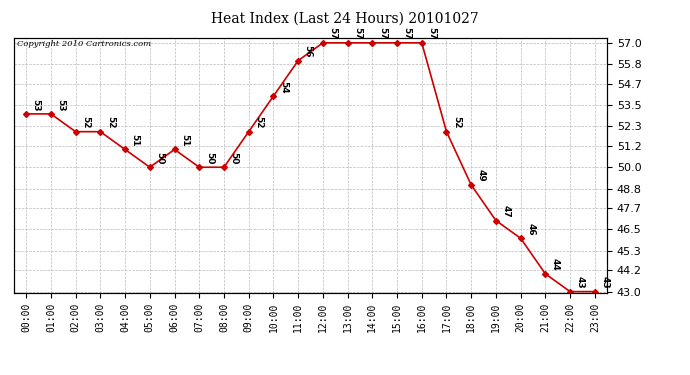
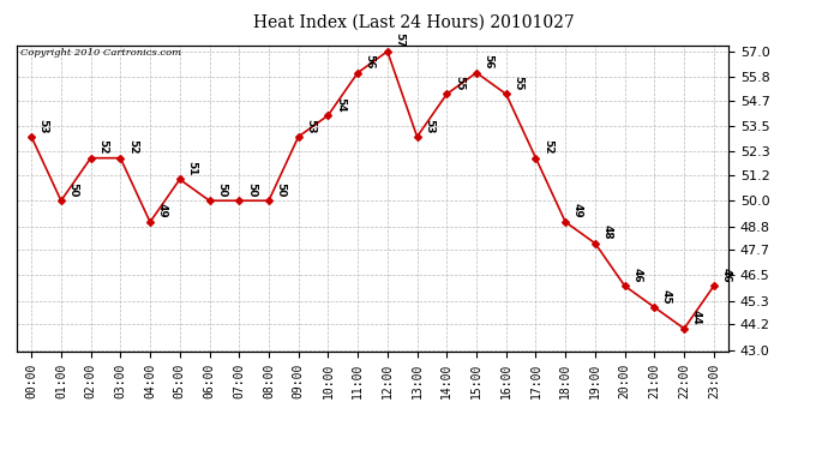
01:00: 53 -> 50
04:00: 51 -> 49
05:00: 50 -> 51
06:00: 51 -> 50
09:00: 52 -> 53
13:00: 57 -> 53
14:00: 57 -> 55
15:00: 57 -> 56
16:00: 57 -> 55
19:00: 47 -> 48
21:00: 44 -> 45
22:00: 43 -> 44
23:00: 43 -> 46
